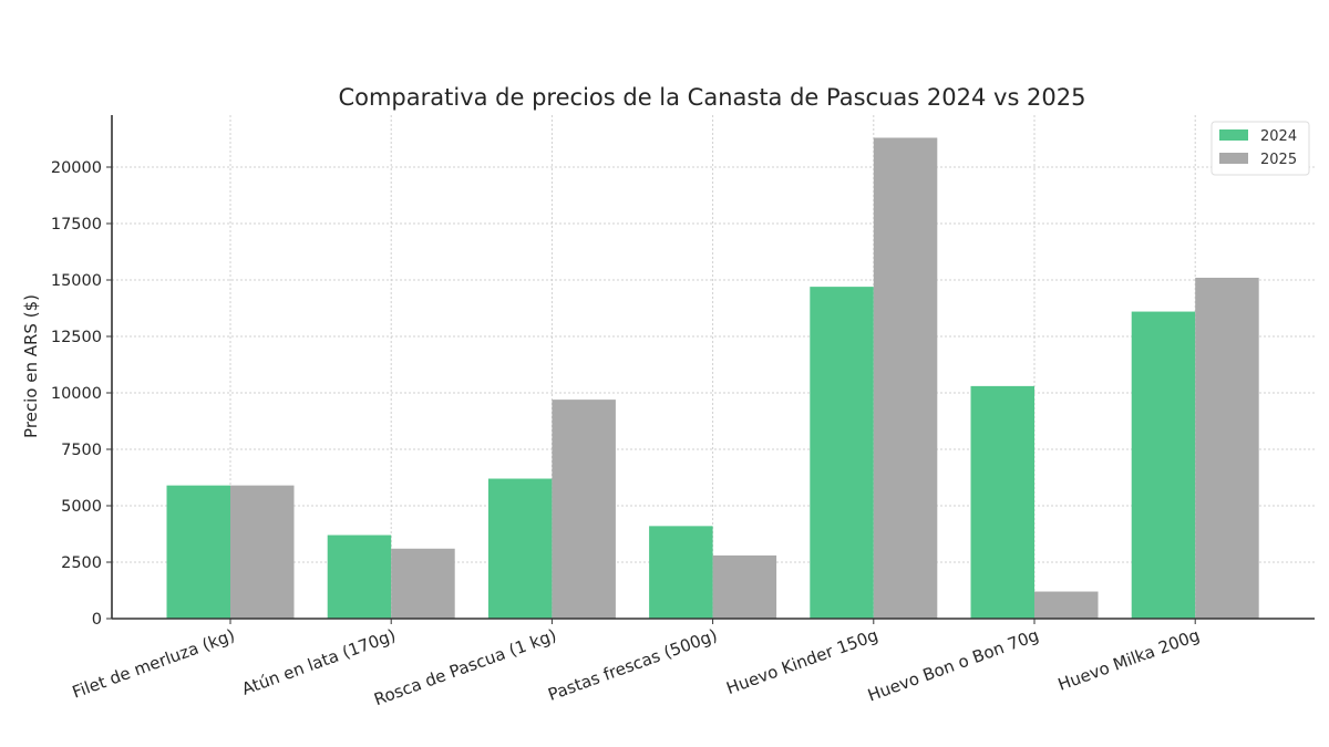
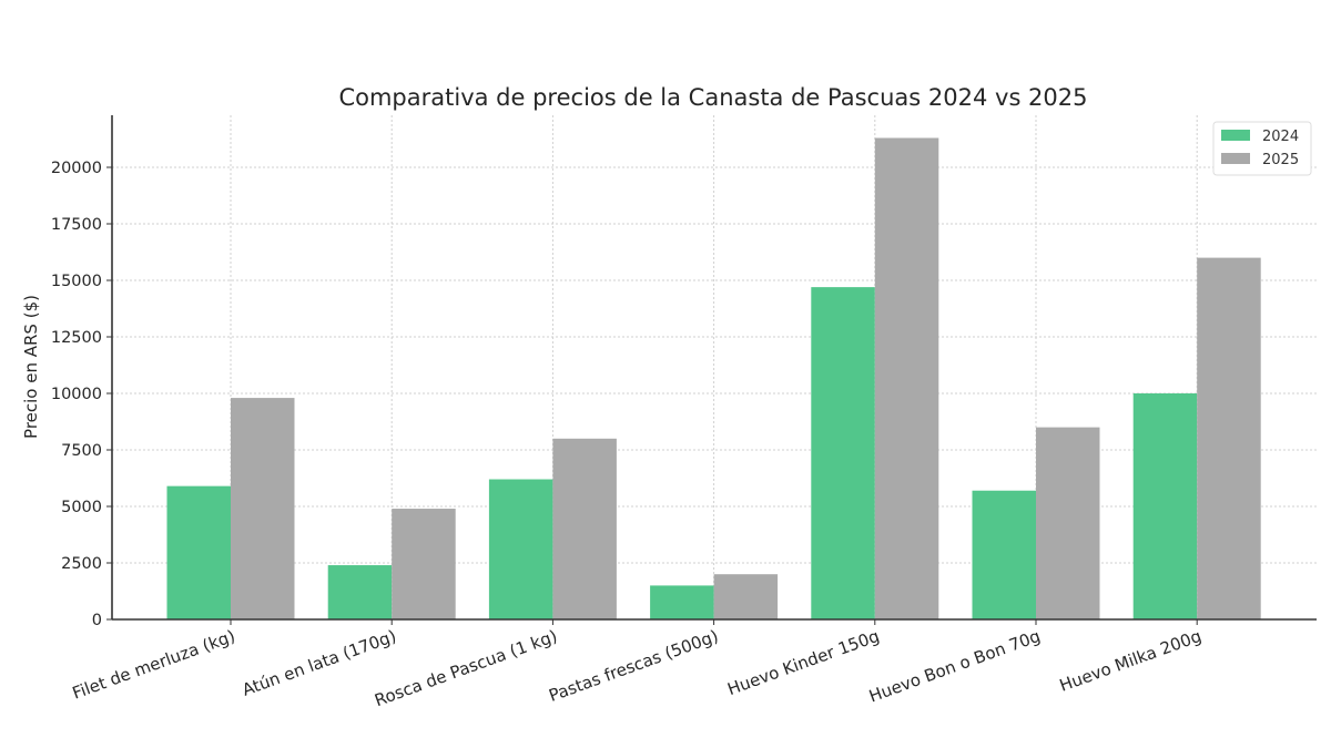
2025/Filet de merluza (kg): 5900 -> 9800
2024/Atún en lata (170g): 3700 -> 2400
2025/Atún en lata (170g): 3100 -> 4900
2025/Rosca de Pascua (1 kg): 9700 -> 8000
2024/Pastas frescas (500g): 4100 -> 1500
2025/Pastas frescas (500g): 2800 -> 2000
2024/Huevo Bon o Bon 70g: 10300 -> 5700
2025/Huevo Bon o Bon 70g: 1200 -> 8500
2024/Huevo Milka 200g: 13600 -> 10000
2025/Huevo Milka 200g: 15100 -> 16000
